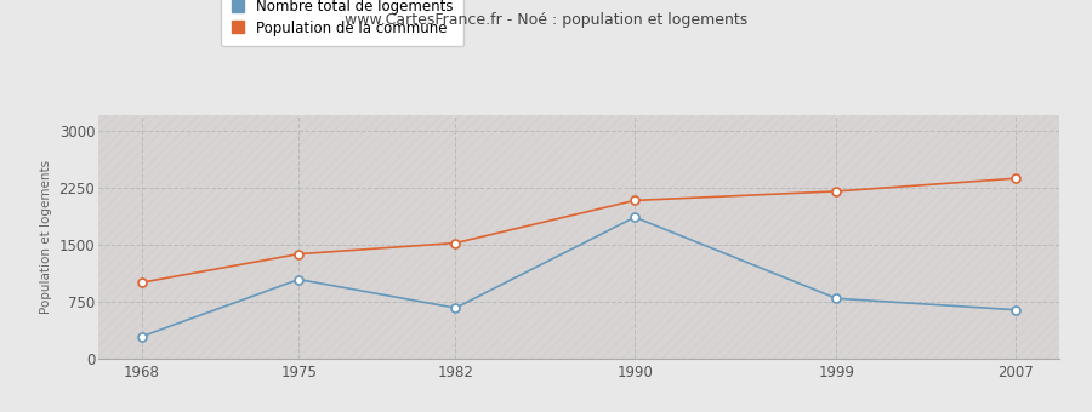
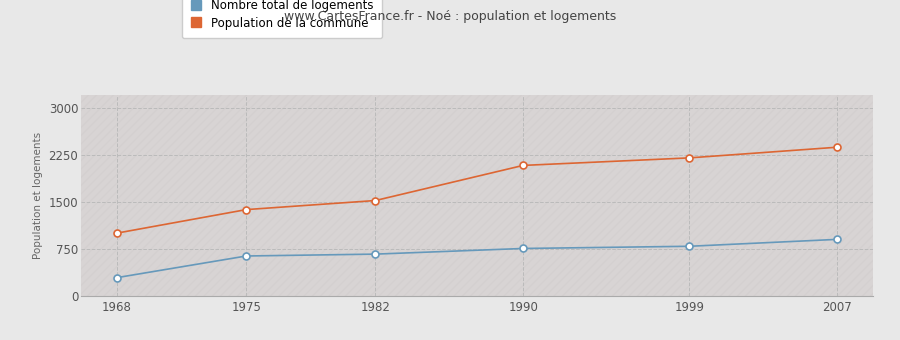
Nombre total de logements/1975: 1040 -> 640
Nombre total de logements/1990: 1860 -> 760
Nombre total de logements/2007: 640 -> 900
